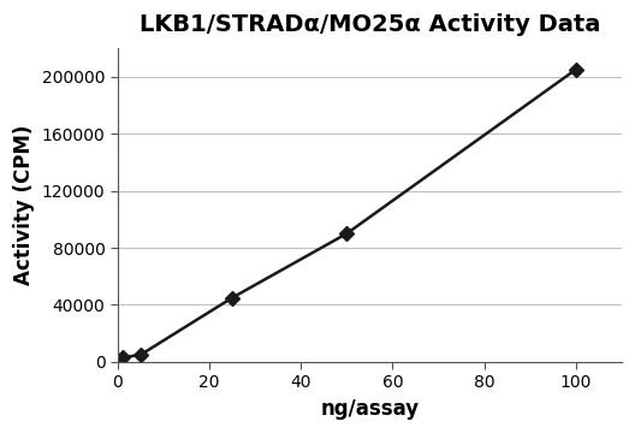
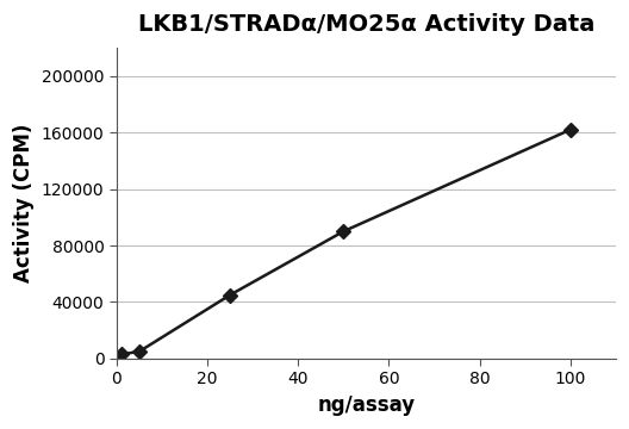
100: 205000 -> 162000
